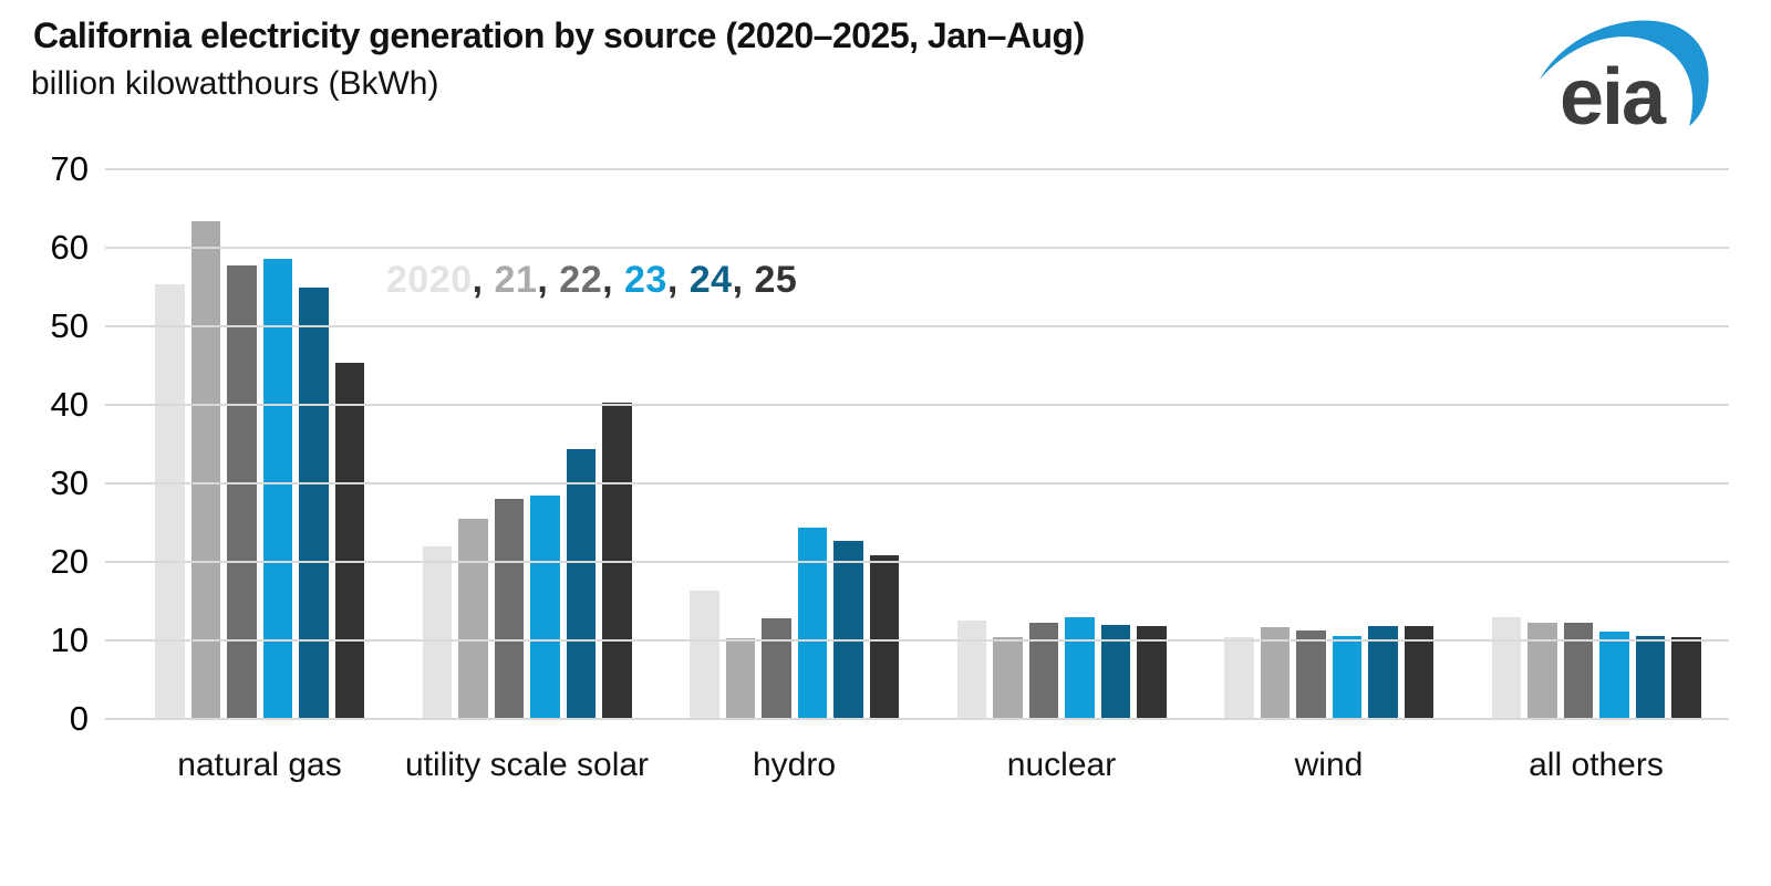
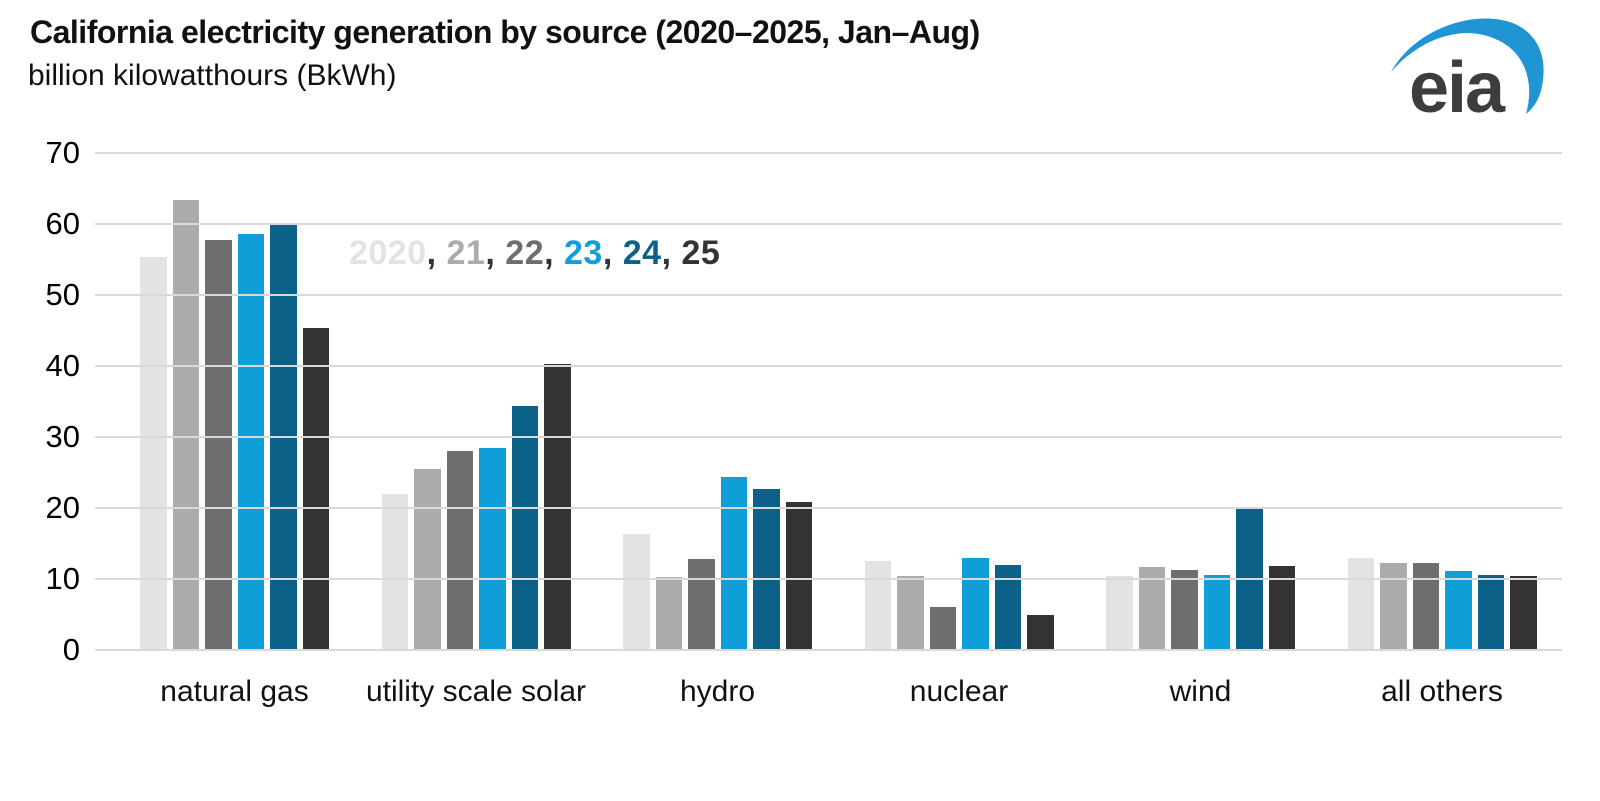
24/natural gas: 55 -> 60
22/nuclear: 12 -> 6
25/nuclear: 12 -> 5
24/wind: 12 -> 20
